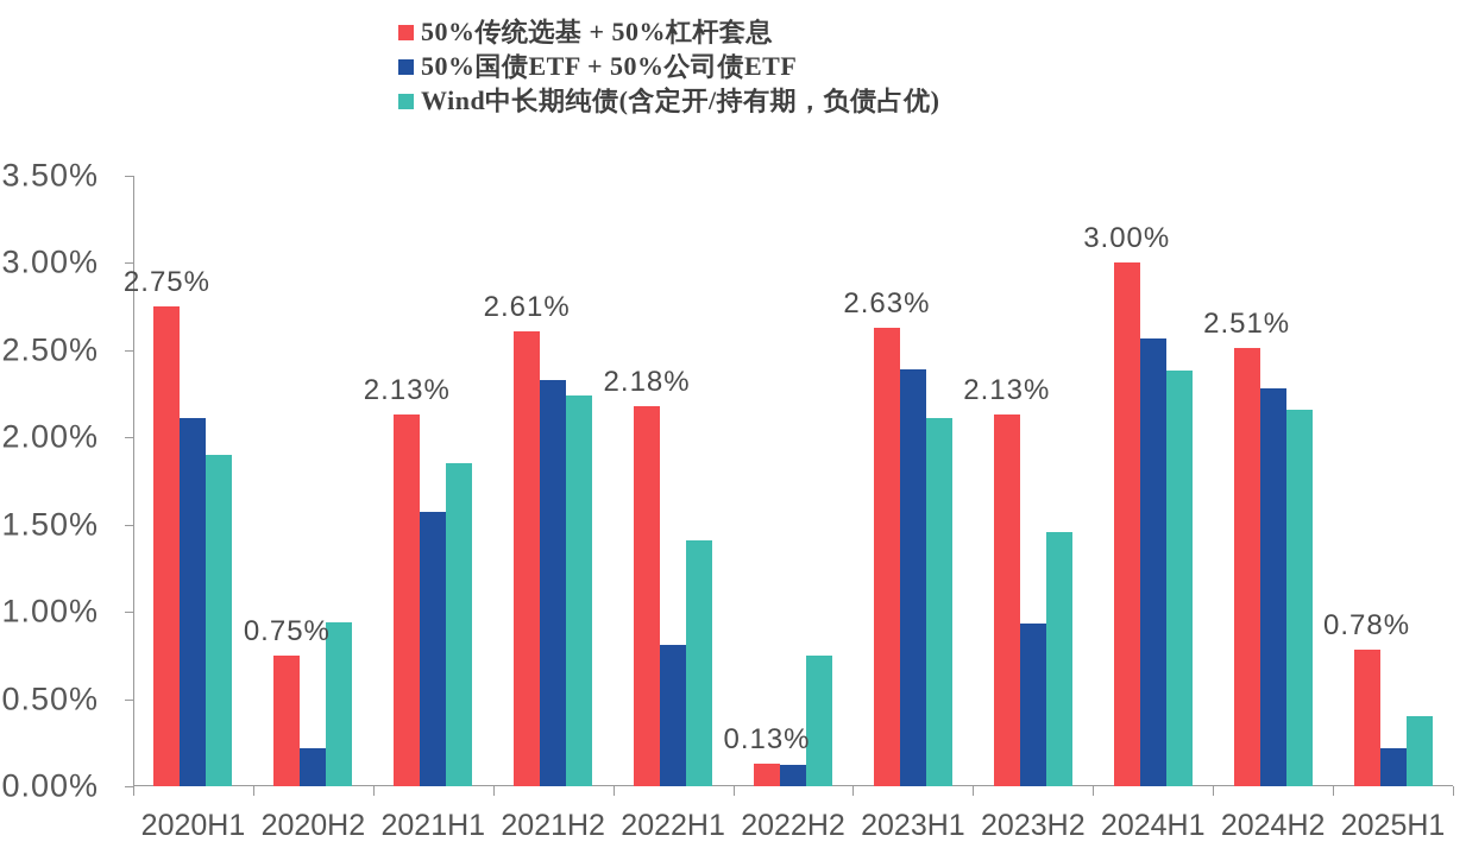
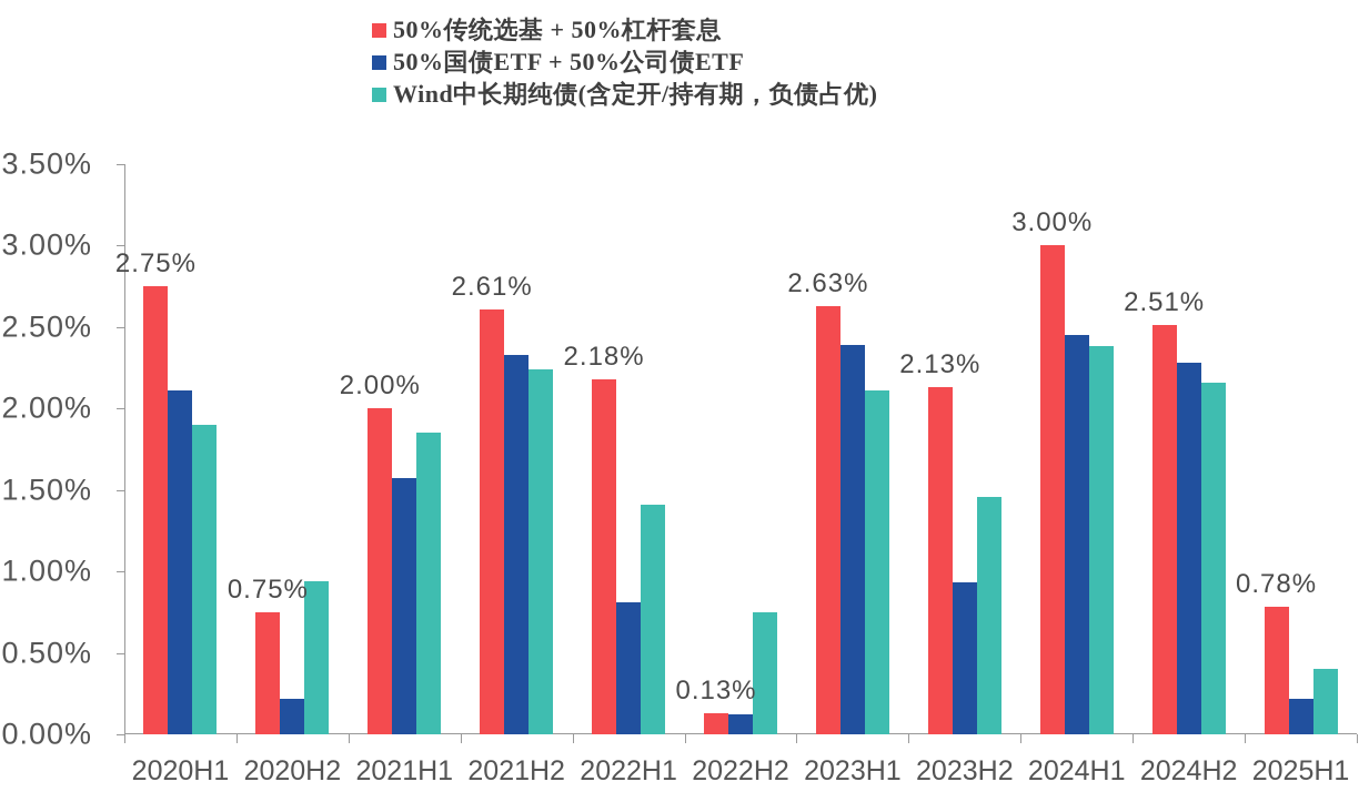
50%传统选基 + 50%杠杆套息/2021H1: 2.13% -> 2.00%
50%国债ETF + 50%公司债ETF/2024H1: 2.57% -> 2.45%
